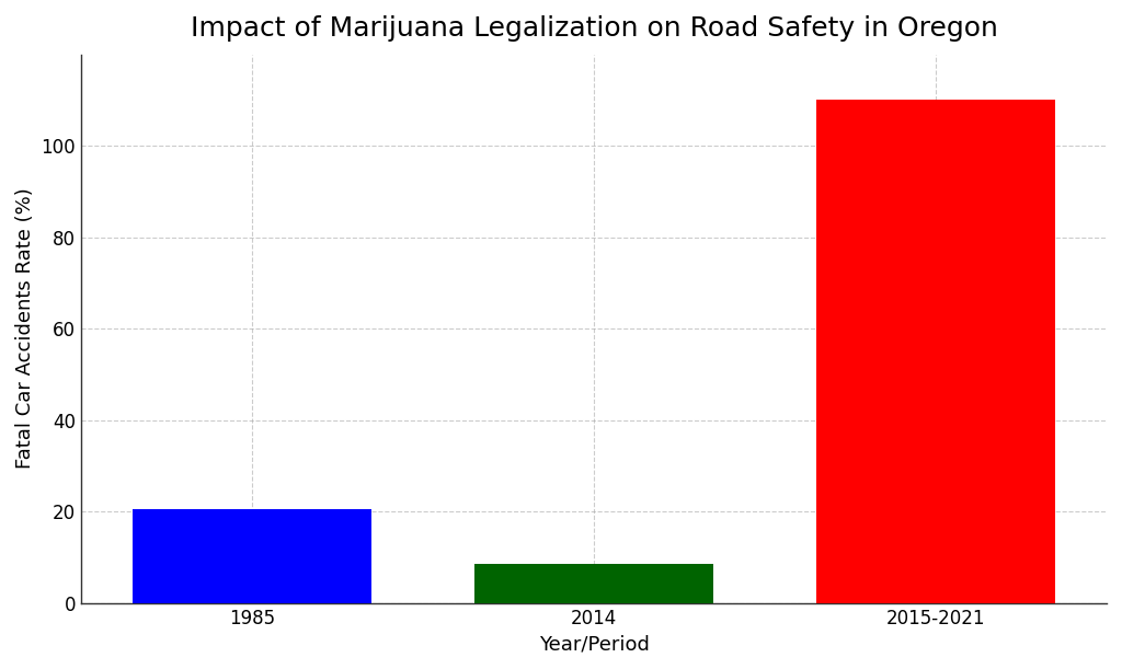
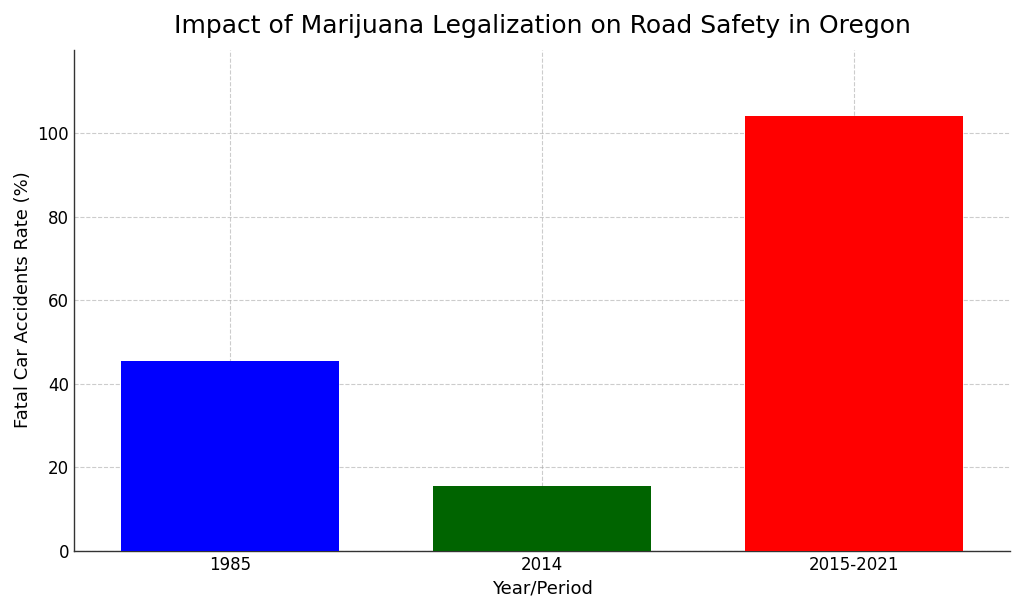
1985: 20.5 -> 45.5
2014: 8.5 -> 15.5
2015-2021: 110.0 -> 104.0
